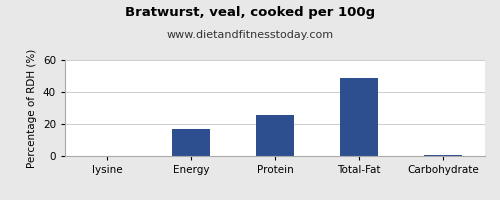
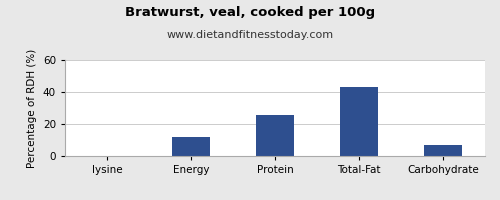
Energy: 17 -> 12
Total-Fat: 49 -> 43
Carbohydrate: 0 -> 7
